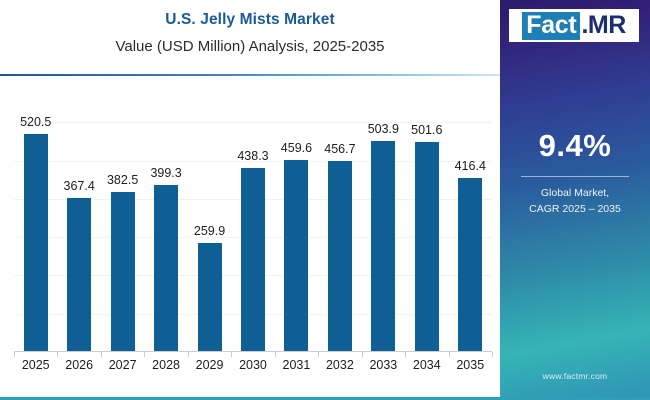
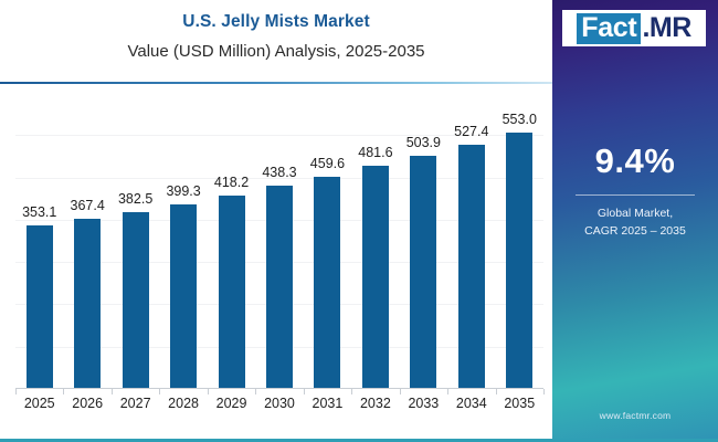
2025: 520.5 -> 353.1
2029: 259.9 -> 418.2
2032: 456.7 -> 481.6
2034: 501.6 -> 527.4
2035: 416.4 -> 553.0
